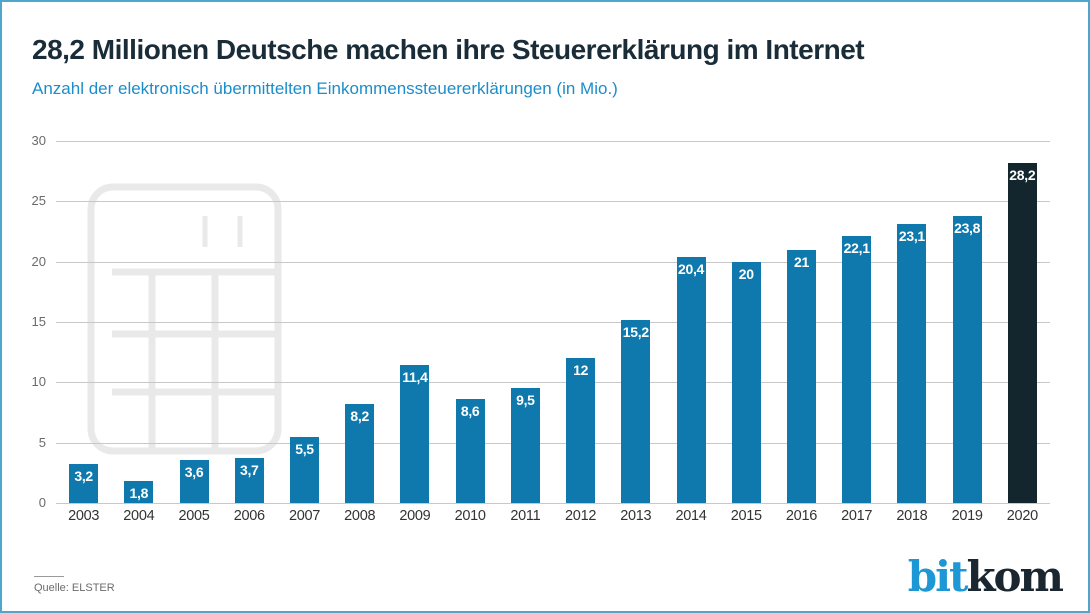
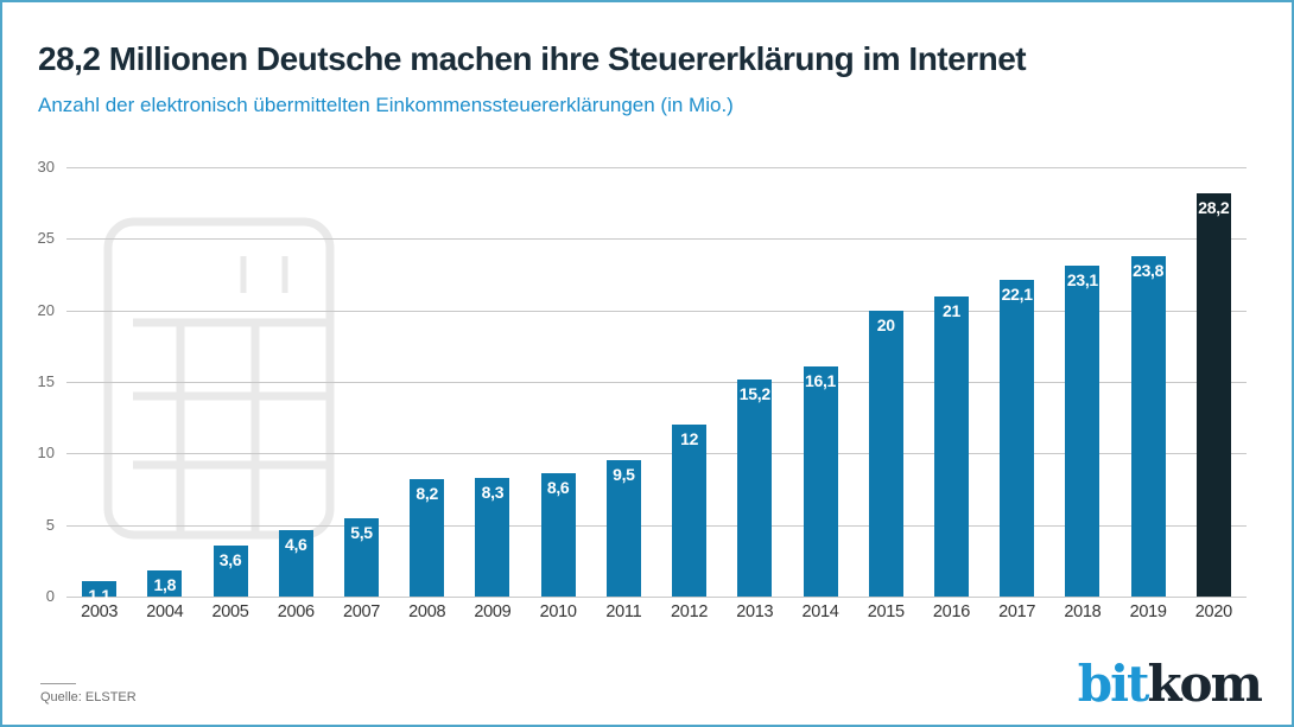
2003: 3,2 -> 1,1
2006: 3,7 -> 4,6
2009: 11,4 -> 8,3
2014: 20,4 -> 16,1
